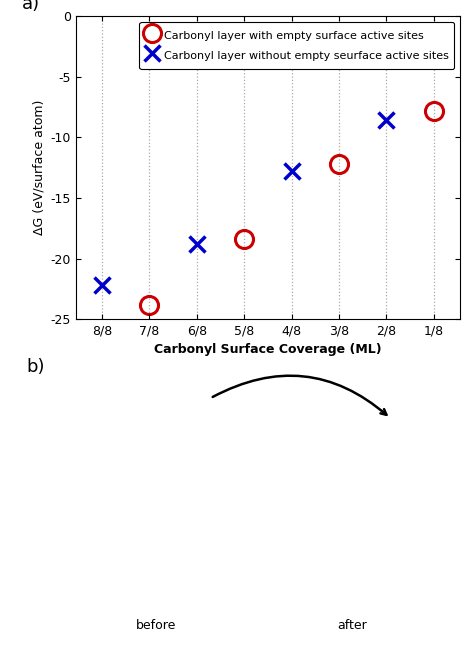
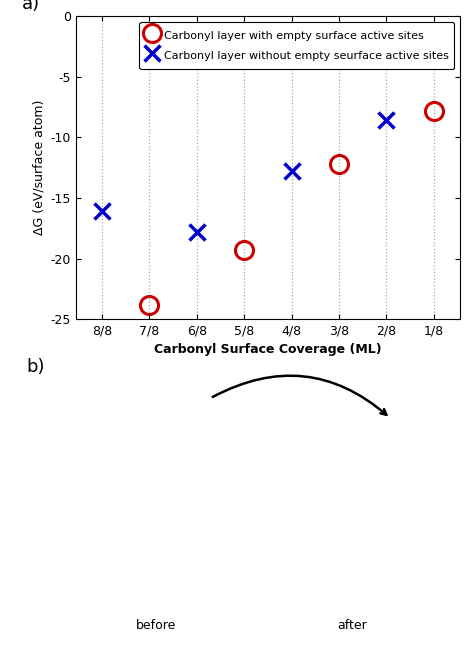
Carbonyl layer without empty seurface active sites/8/8: -22.2 -> -16.1
Carbonyl layer without empty seurface active sites/6/8: -18.8 -> -17.8
Carbonyl layer with empty surface active sites/5/8: -18.4 -> -19.3
